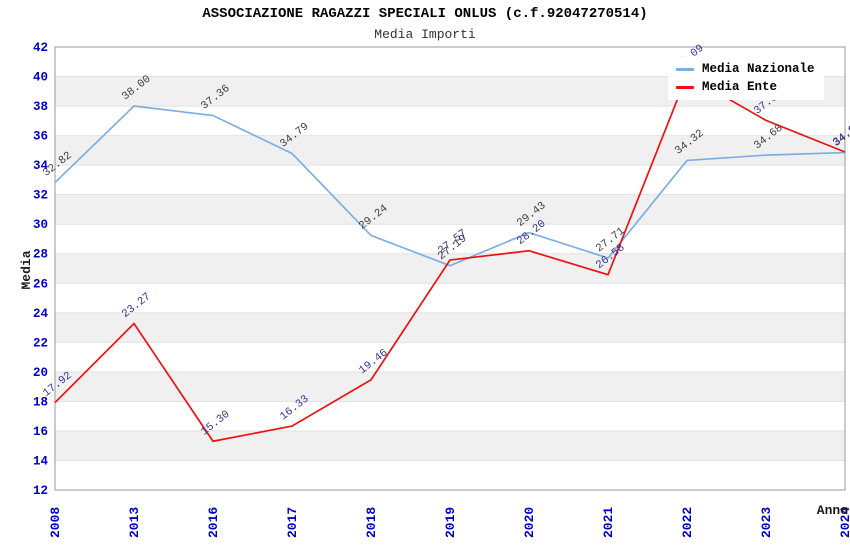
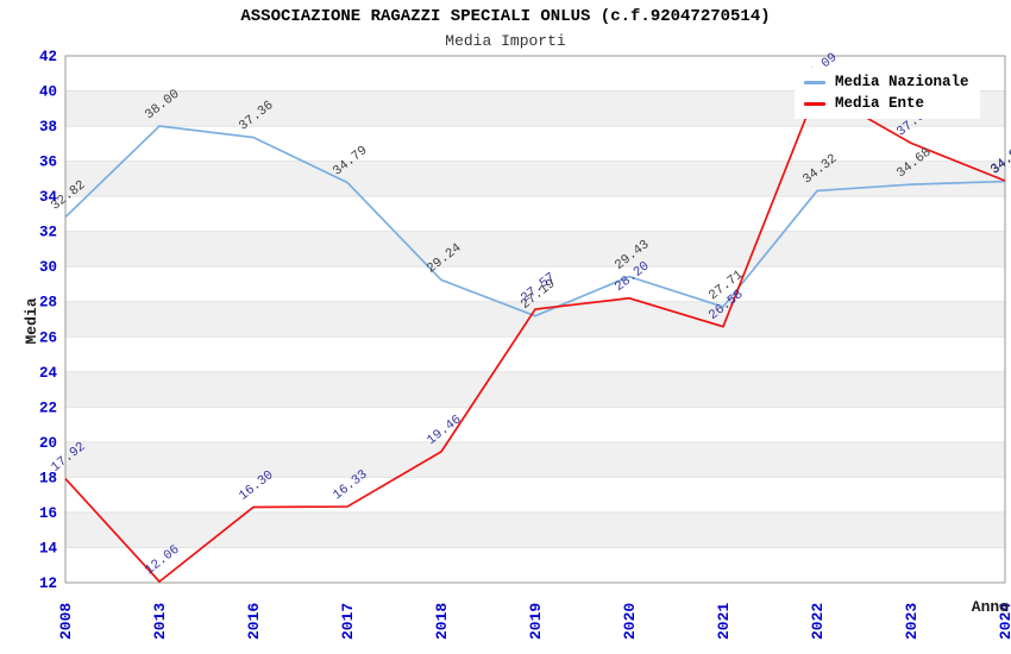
Media Ente/2013: 23.27 -> 12.06
Media Ente/2016: 15.30 -> 16.30
